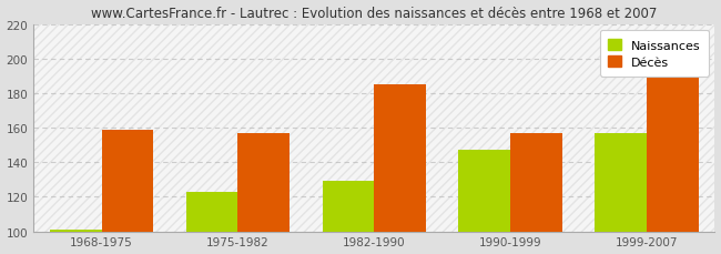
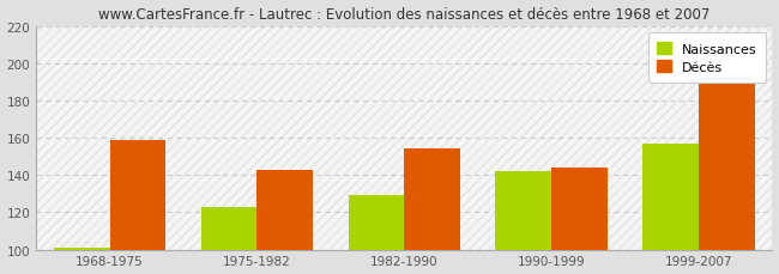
Décès/1975-1982: 157 -> 143
Décès/1982-1990: 185 -> 154
Naissances/1990-1999: 147 -> 142
Décès/1990-1999: 157 -> 144
